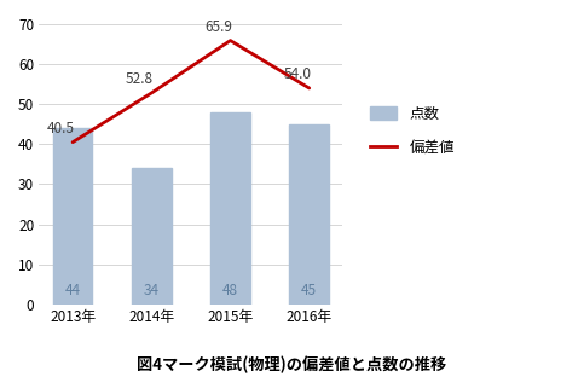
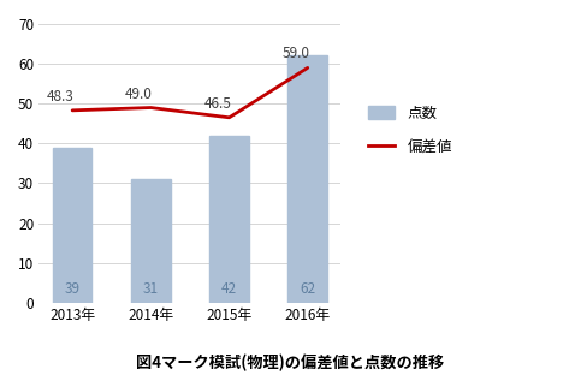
点数/2013年: 44 -> 39
偏差値/2013年: 40.5 -> 48.3
点数/2014年: 34 -> 31
偏差値/2014年: 52.8 -> 49.0
点数/2015年: 48 -> 42
偏差値/2015年: 65.9 -> 46.5
点数/2016年: 45 -> 62
偏差値/2016年: 54.0 -> 59.0
